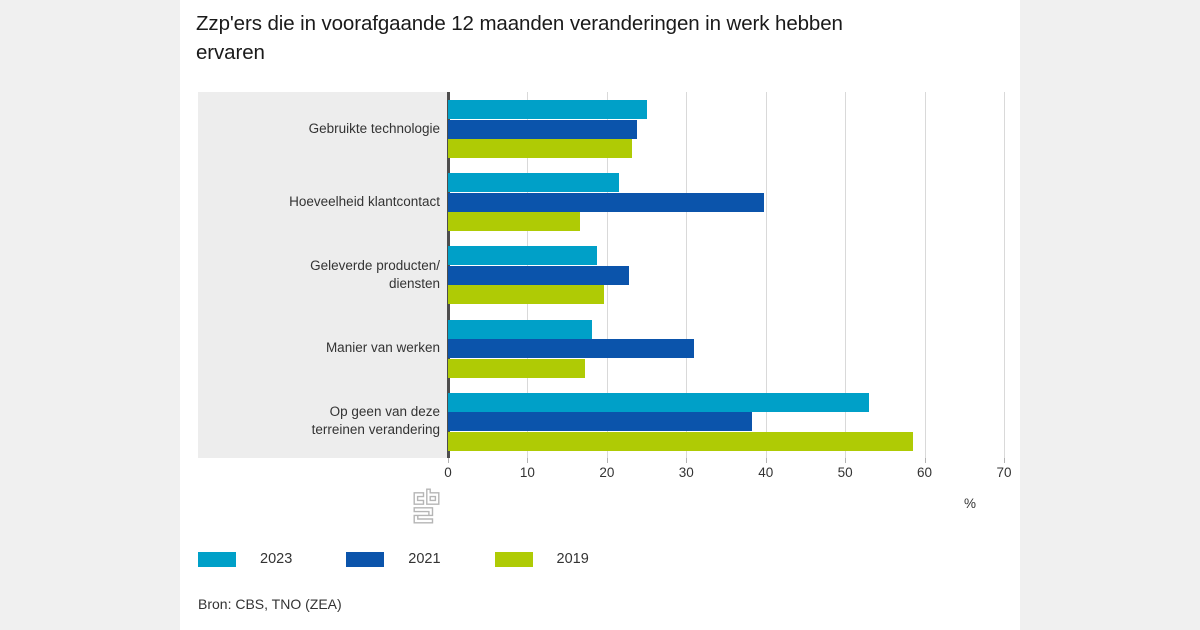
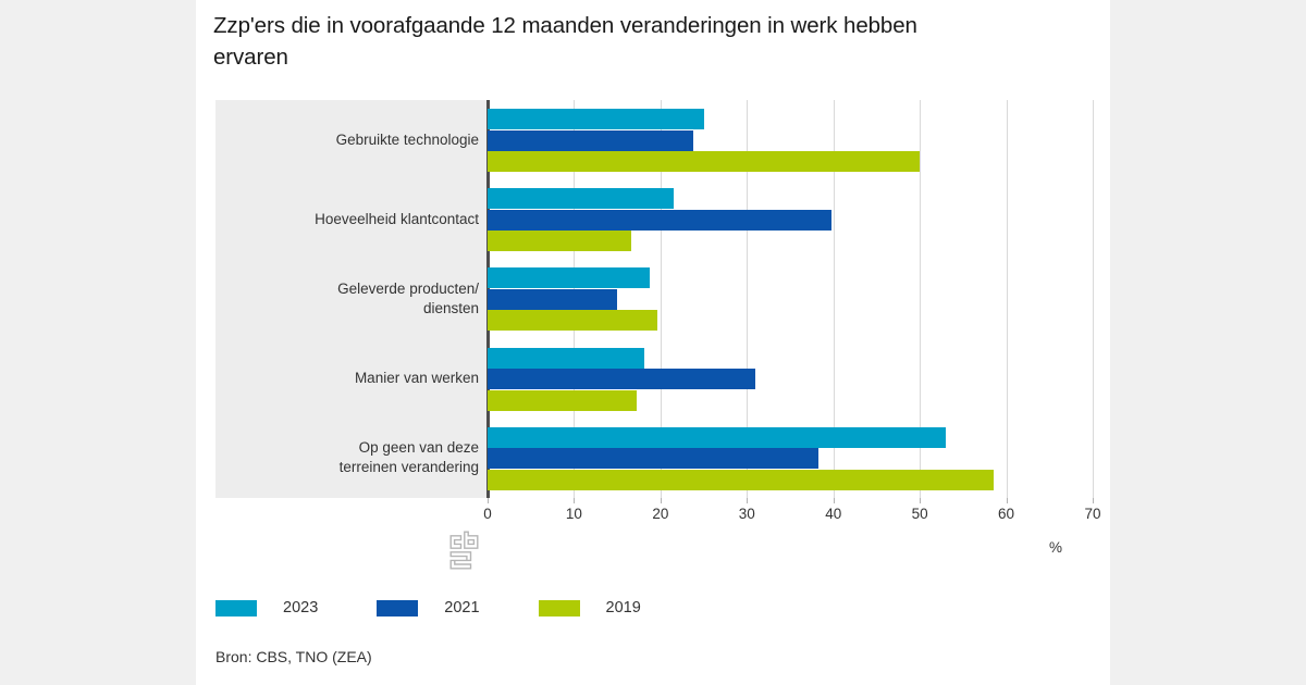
2019/Gebruikte technologie: 23 -> 50
2021/Geleverde producten/ diensten: 23 -> 15
